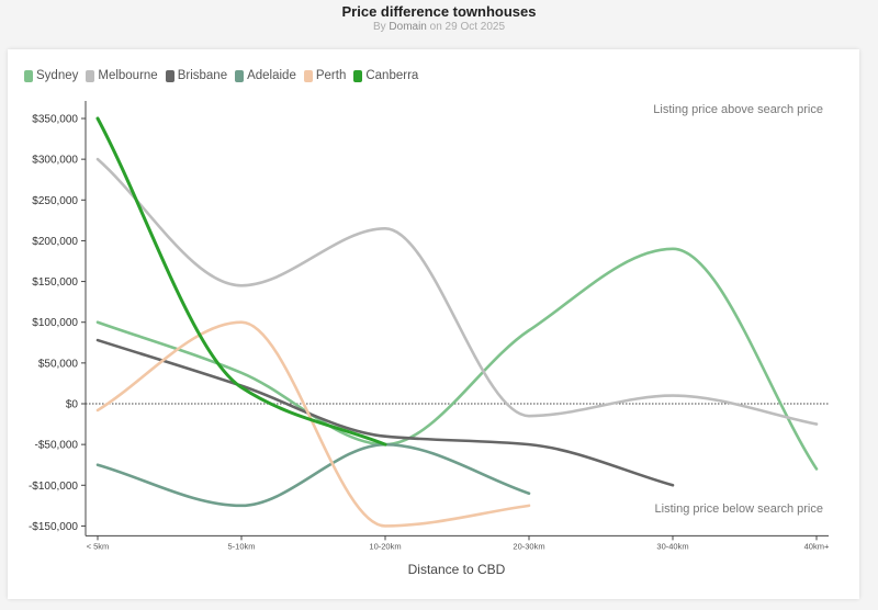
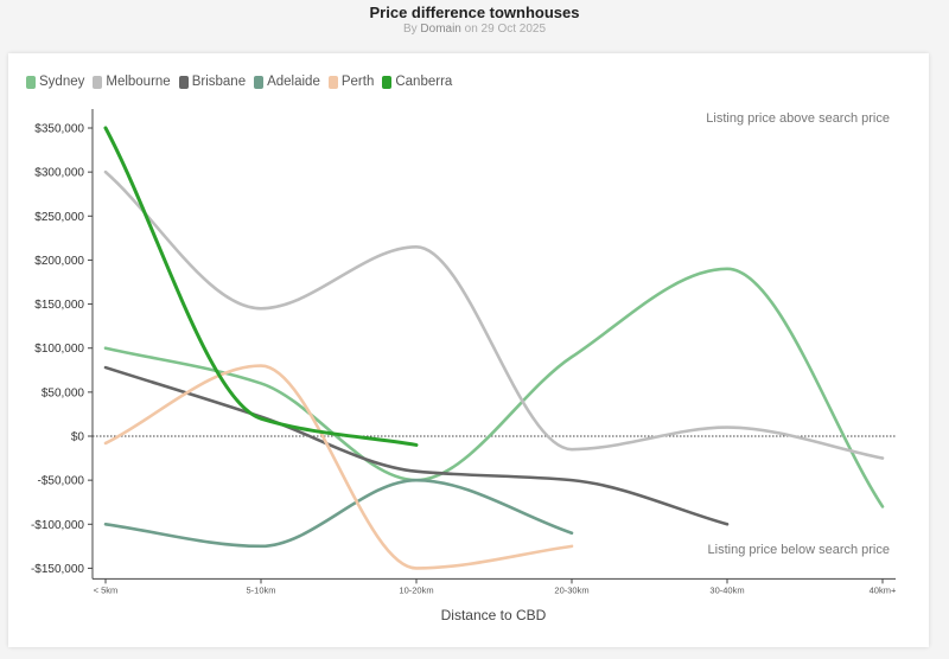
Adelaide/< 5km: -$80000 -> -$100000
Sydney/5-10km: $40000 -> $60000
Perth/5-10km: $100000 -> $80000
Canberra/10-20km: -$50000 -> -$10000
